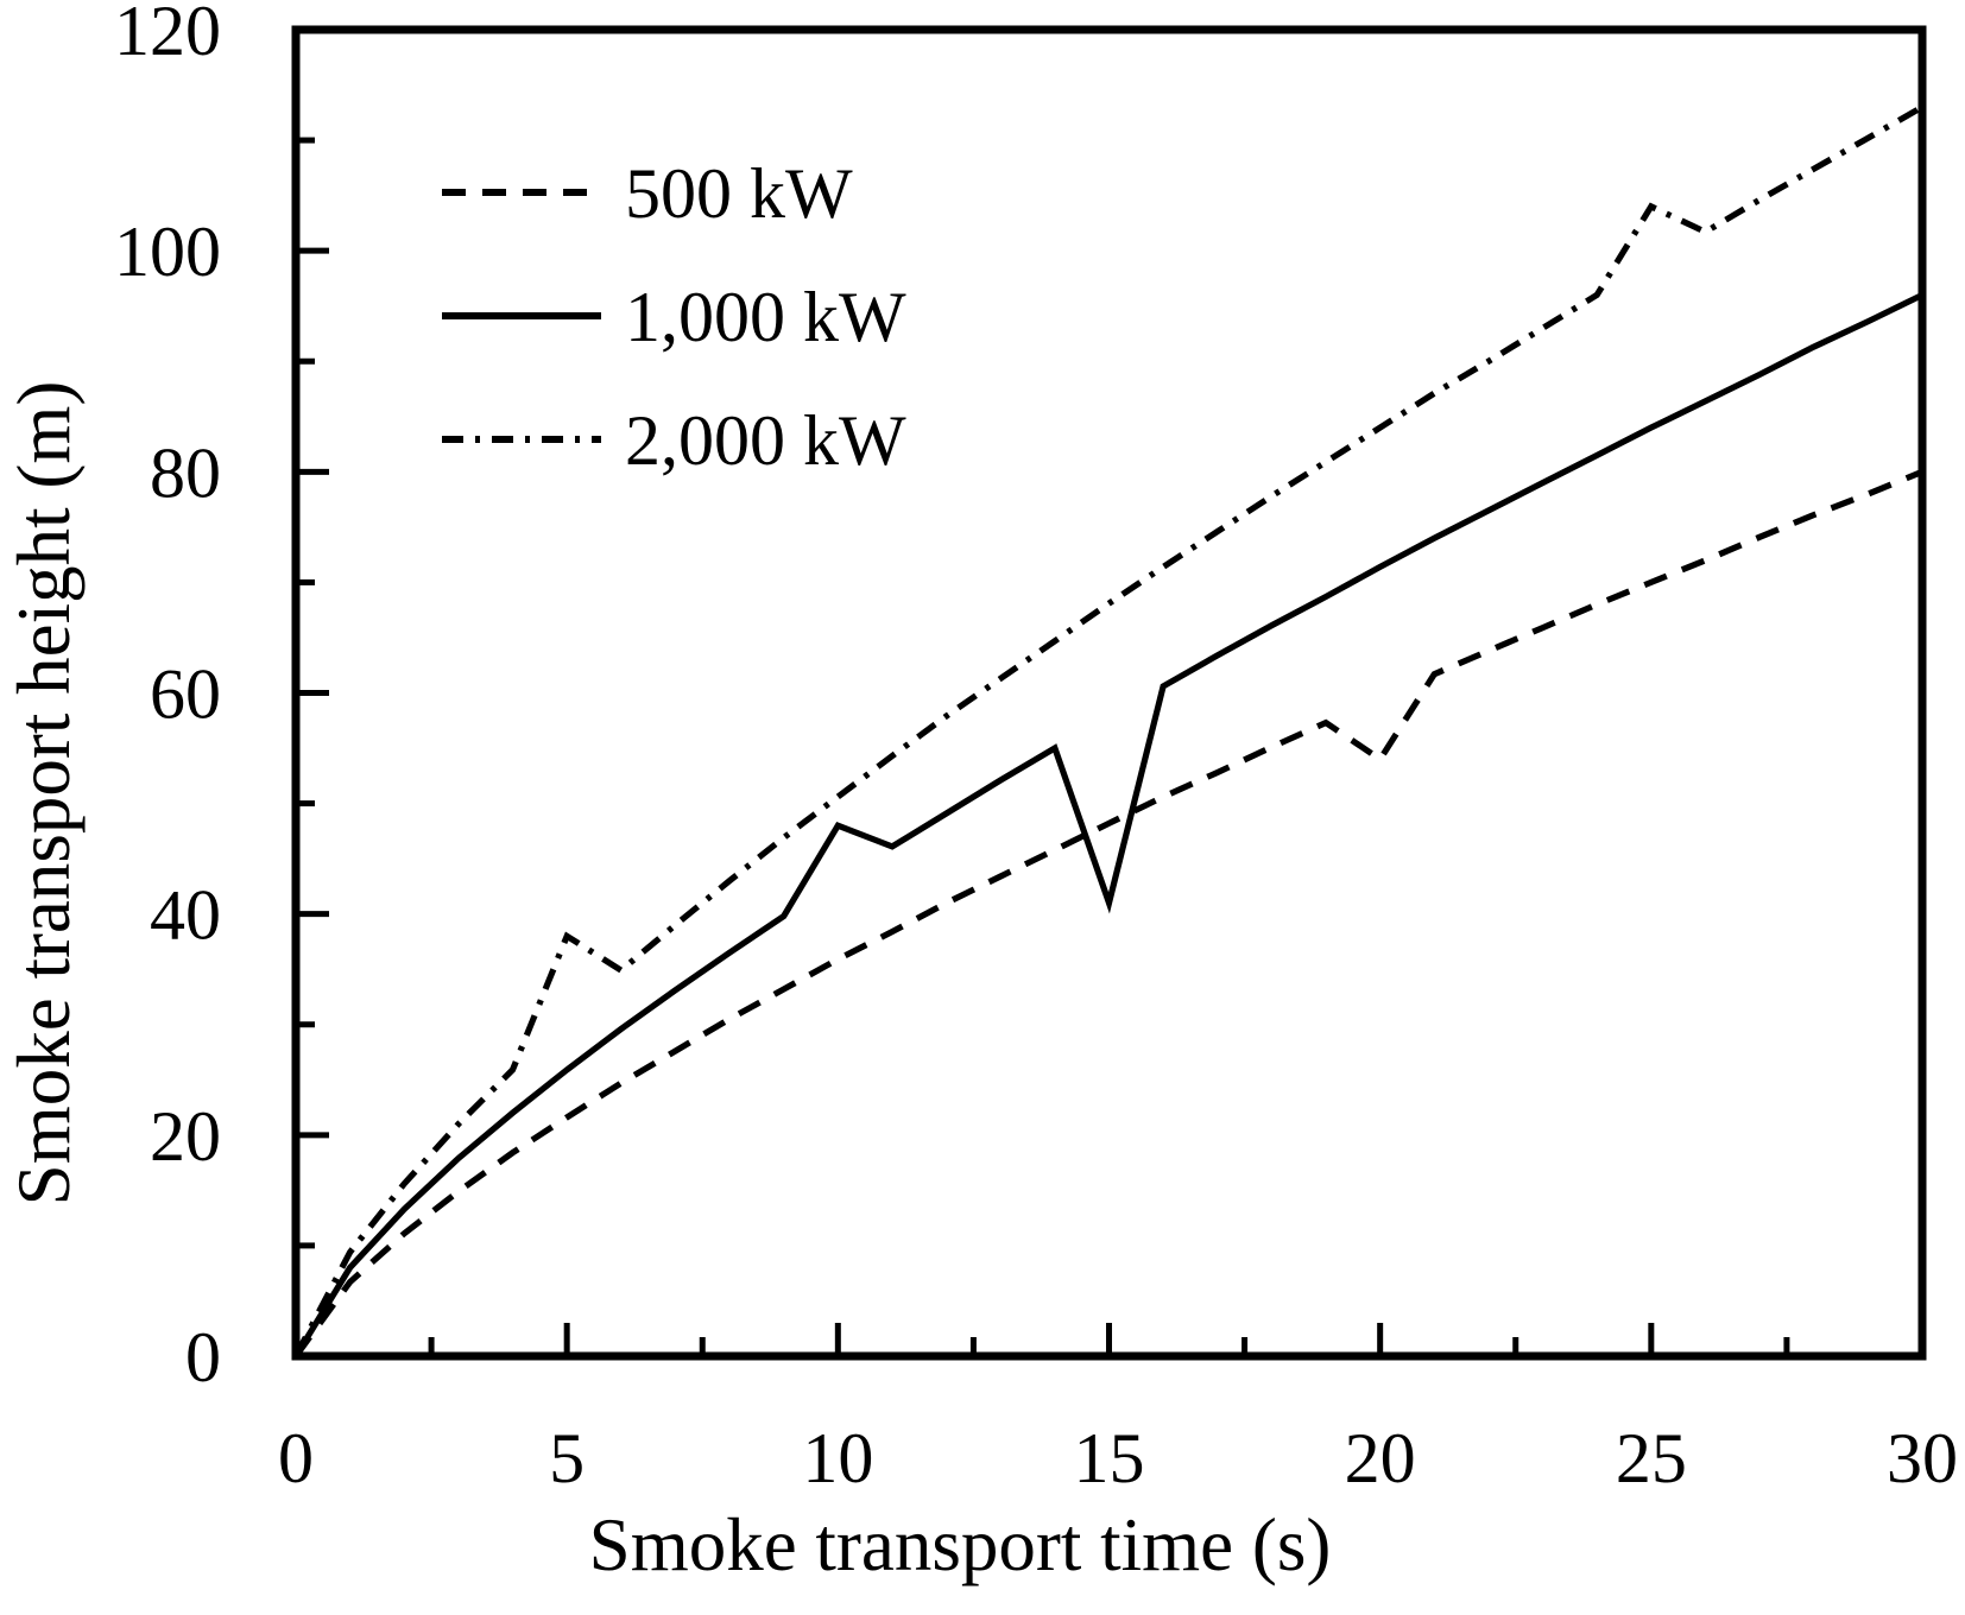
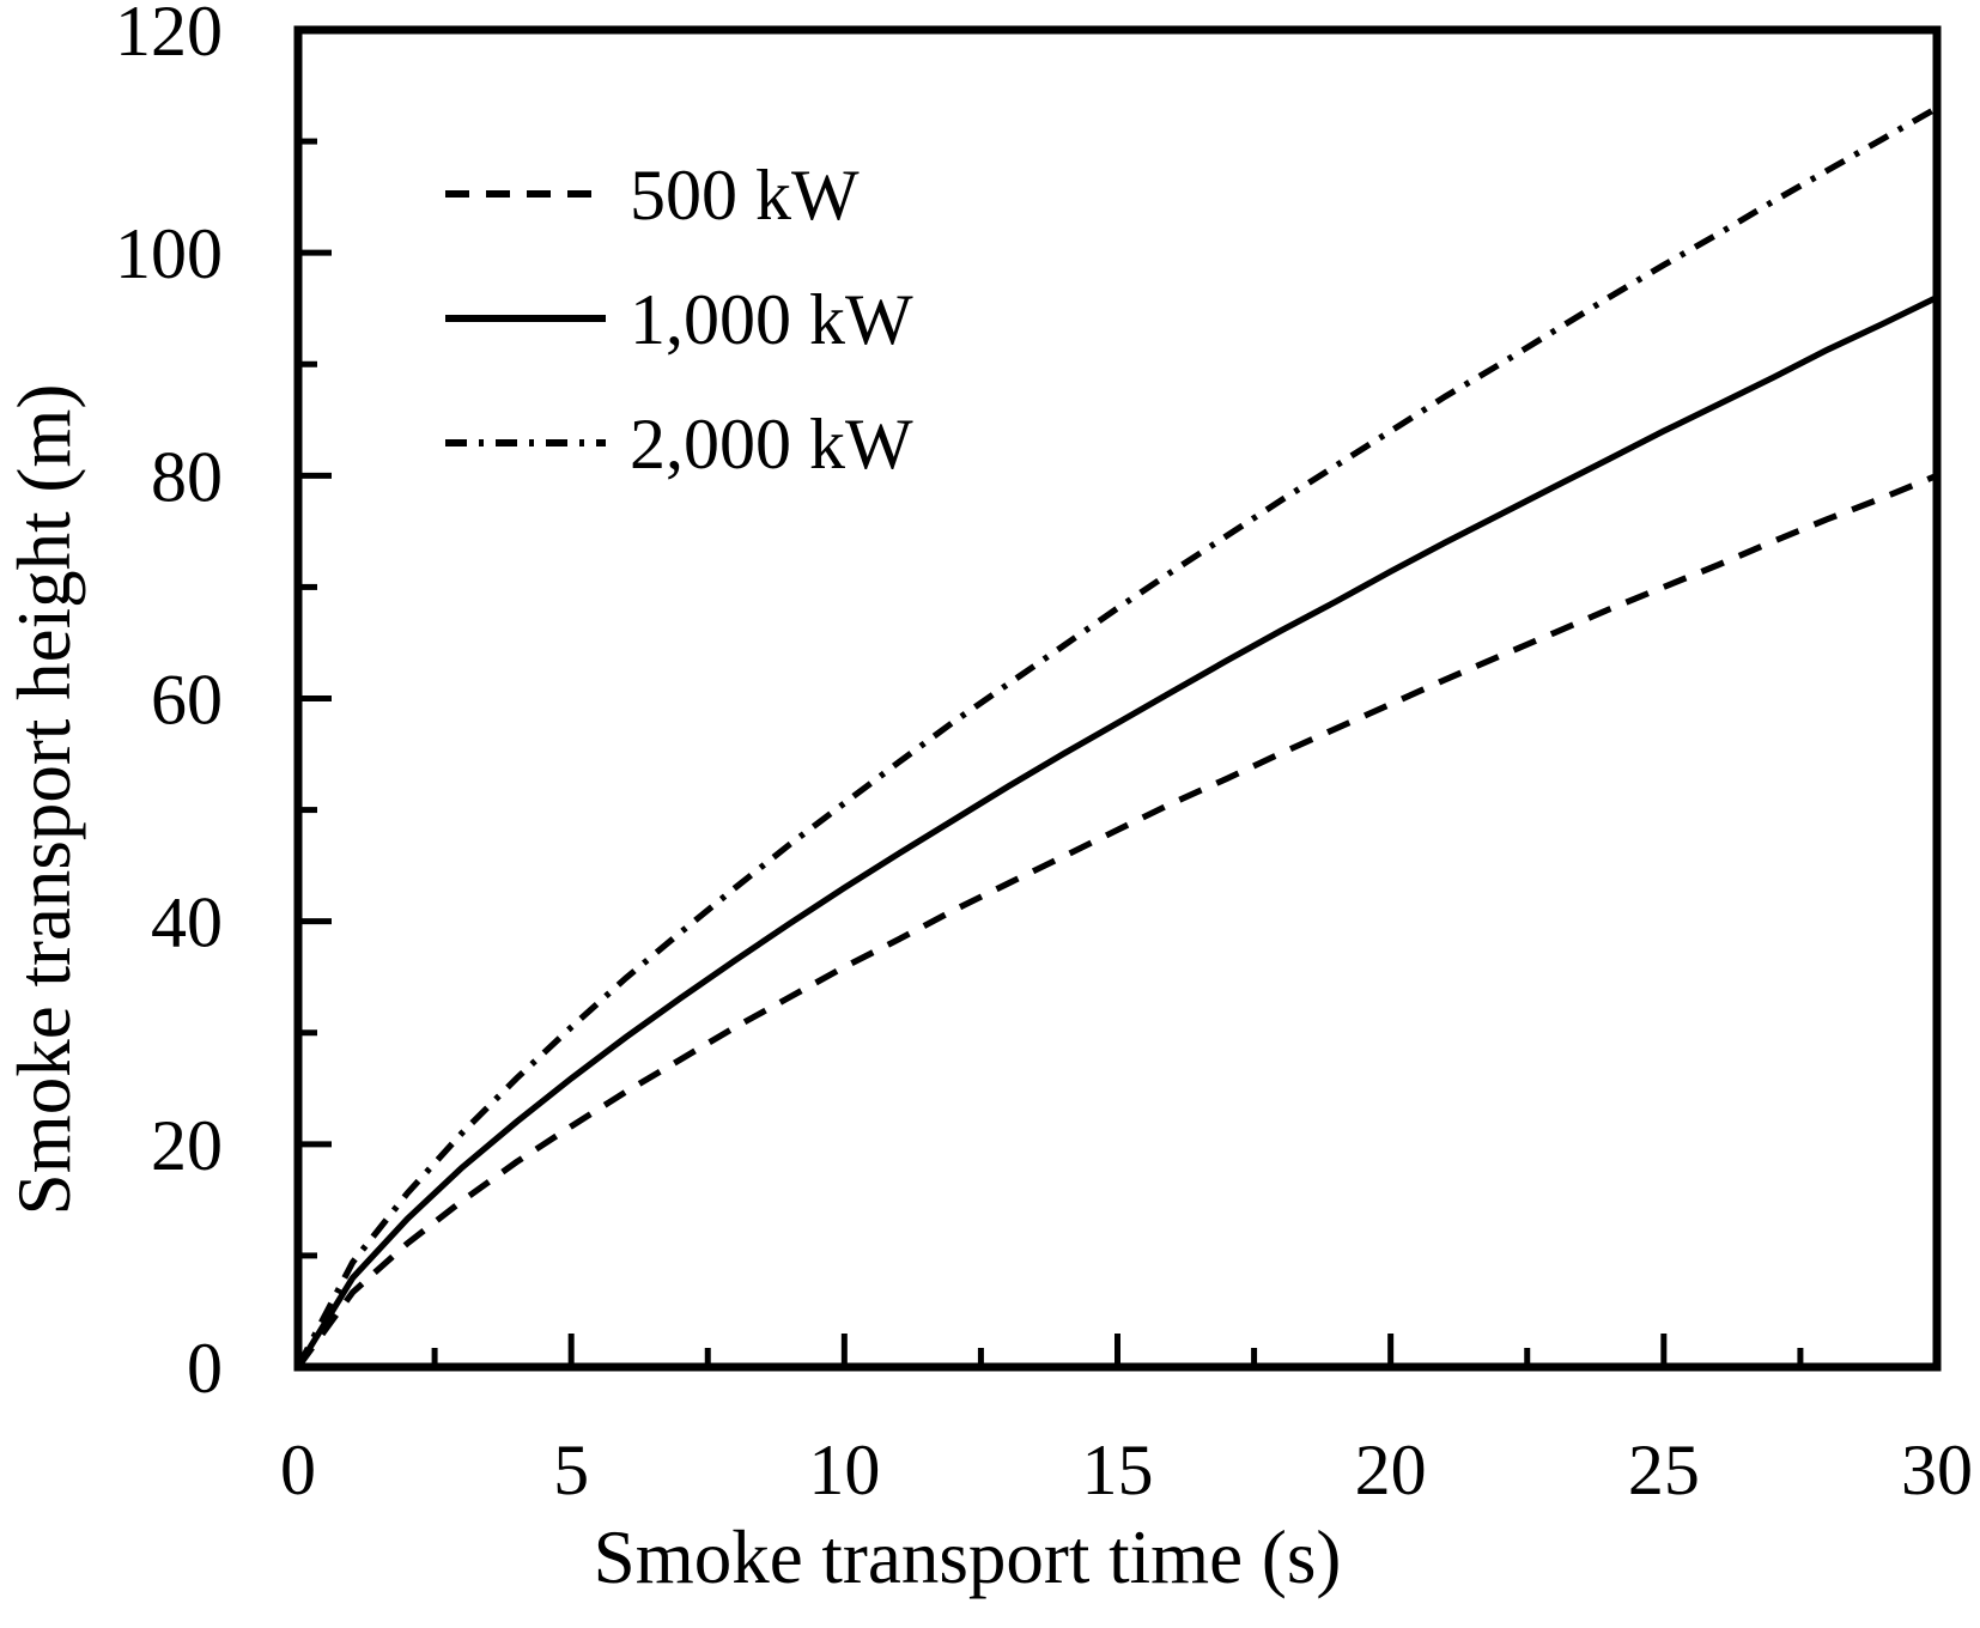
2,000 kW/5: 38 -> 30
1,000 kW/10: 48 -> 43
1,000 kW/15: 41 -> 58
500 kW/20: 54 -> 60
2,000 kW/25: 104 -> 99
